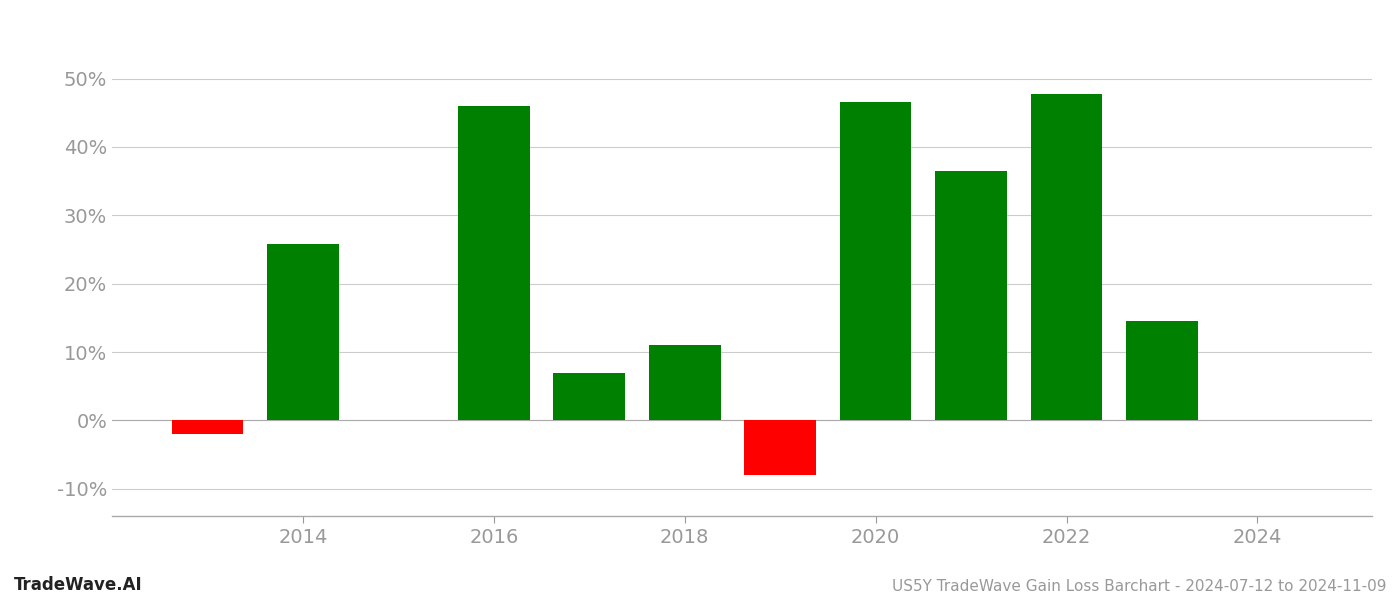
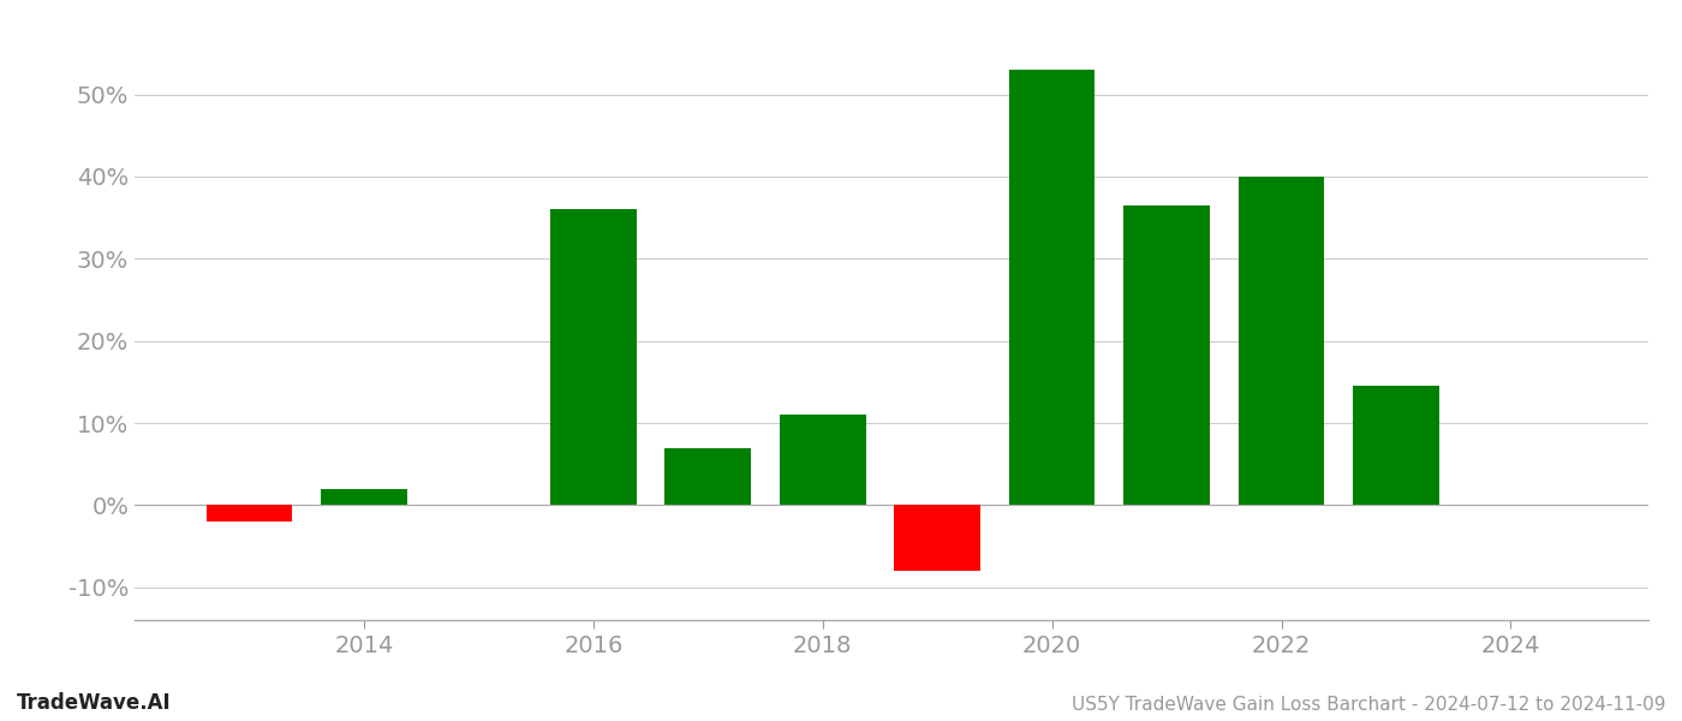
2014: 25.8% -> 2.0%
2016: 46.0% -> 36.0%
2020: 46.6% -> 53.0%
2022: 47.8% -> 40.0%
